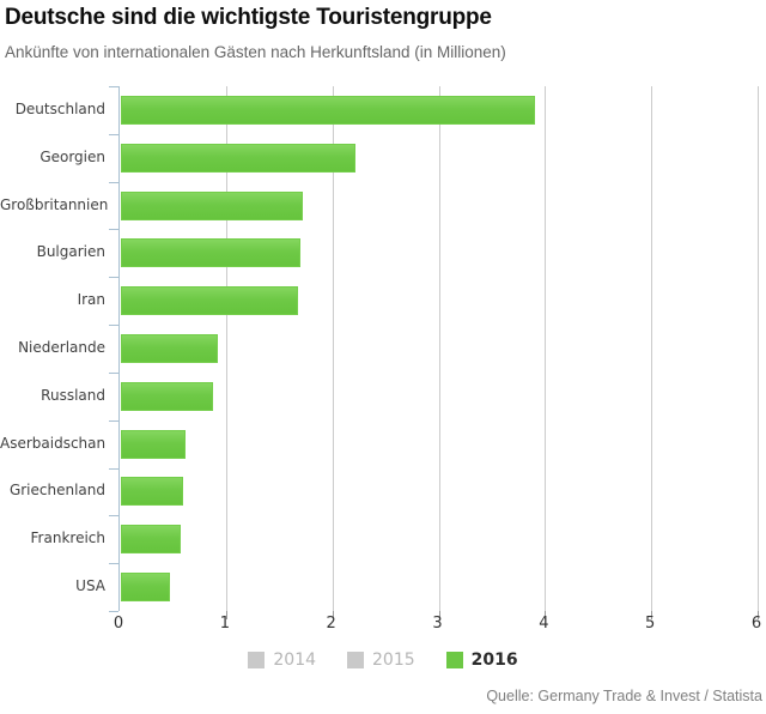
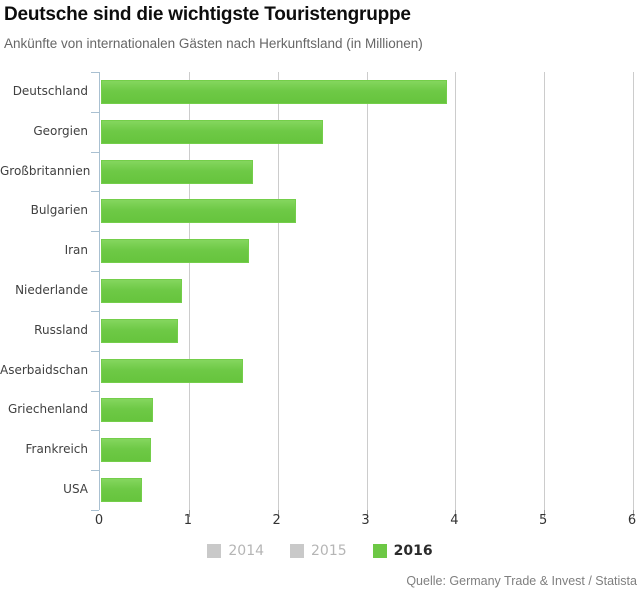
Georgien: 2.2 -> 2.5
Bulgarien: 1.7 -> 2.2
Aserbaidschan: 0.6 -> 1.6
